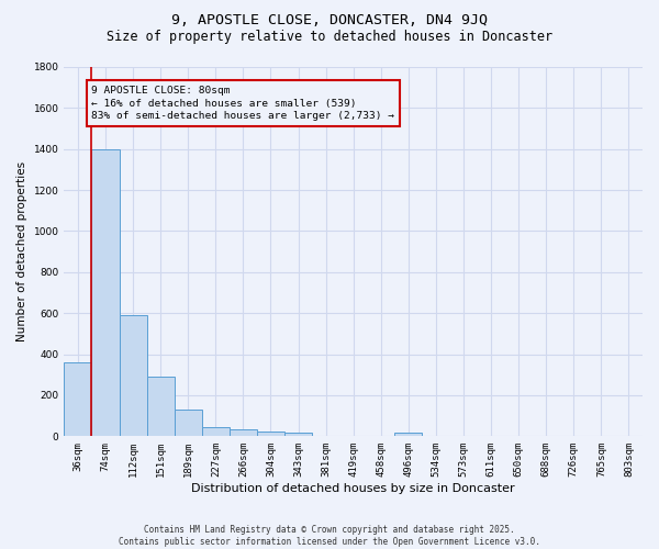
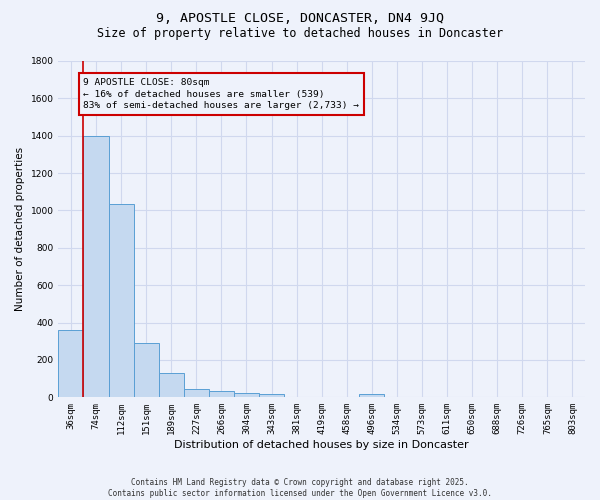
112sqm: 590 -> 1040
